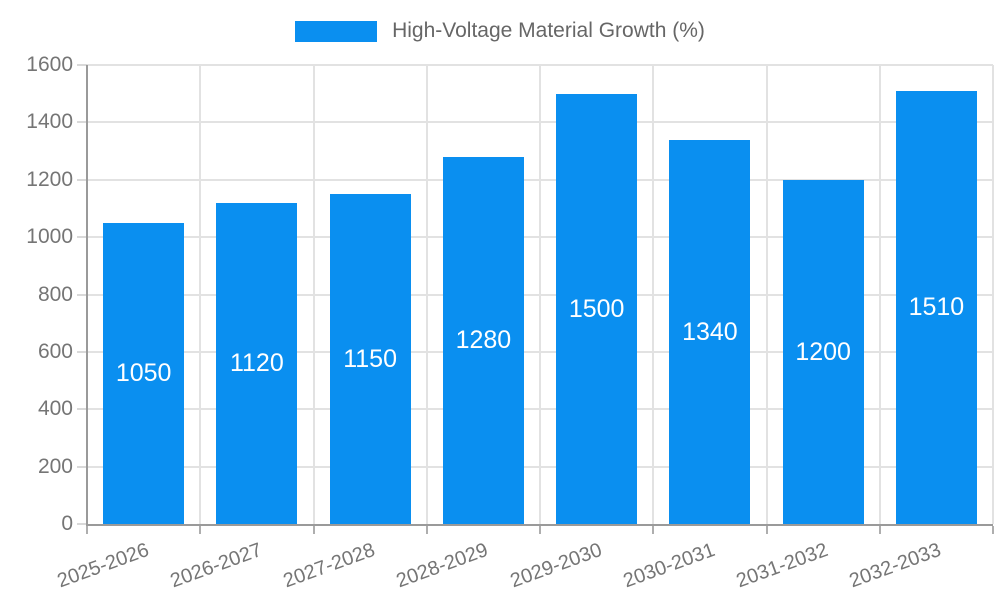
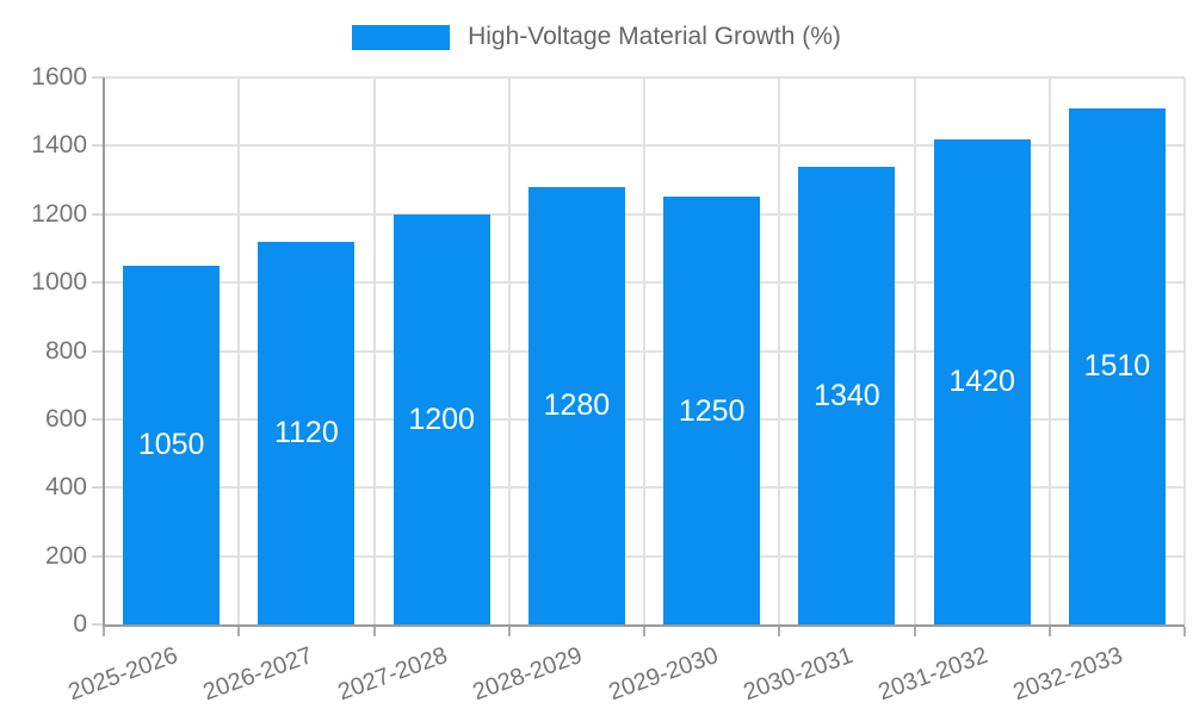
2027-2028: 1150 -> 1200
2029-2030: 1500 -> 1250
2031-2032: 1200 -> 1420
